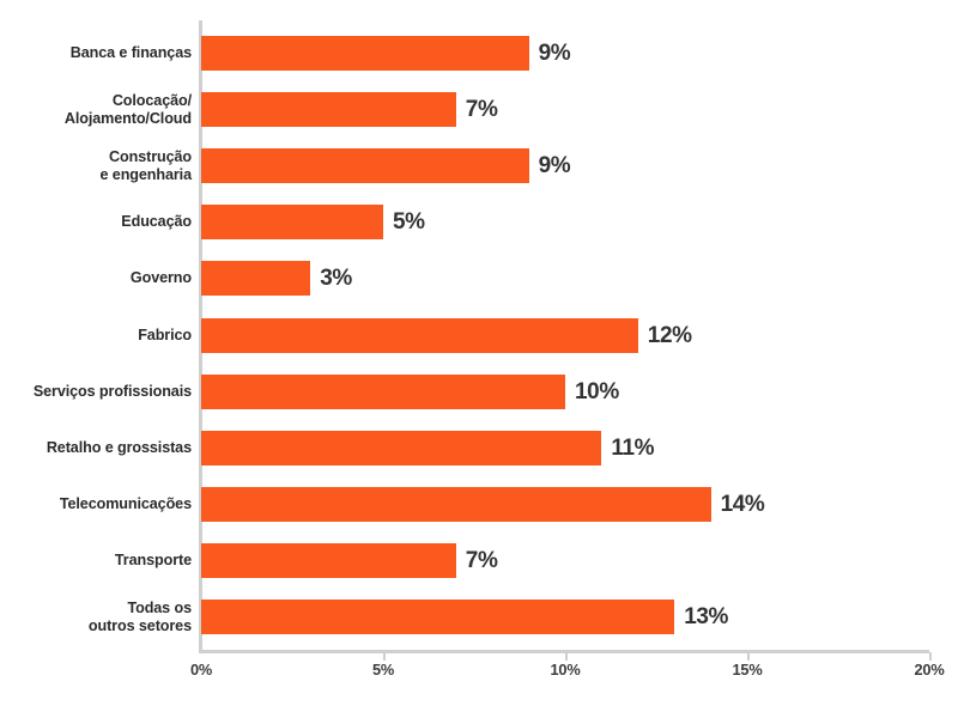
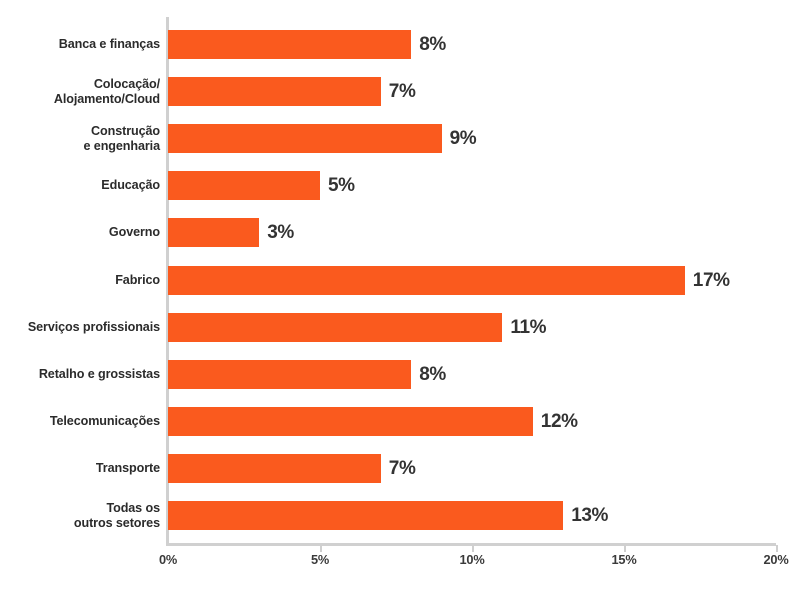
Banca e finanças: 9% -> 8%
Fabrico: 12% -> 17%
Serviços profissionais: 10% -> 11%
Retalho e grossistas: 11% -> 8%
Telecomunicações: 14% -> 12%
